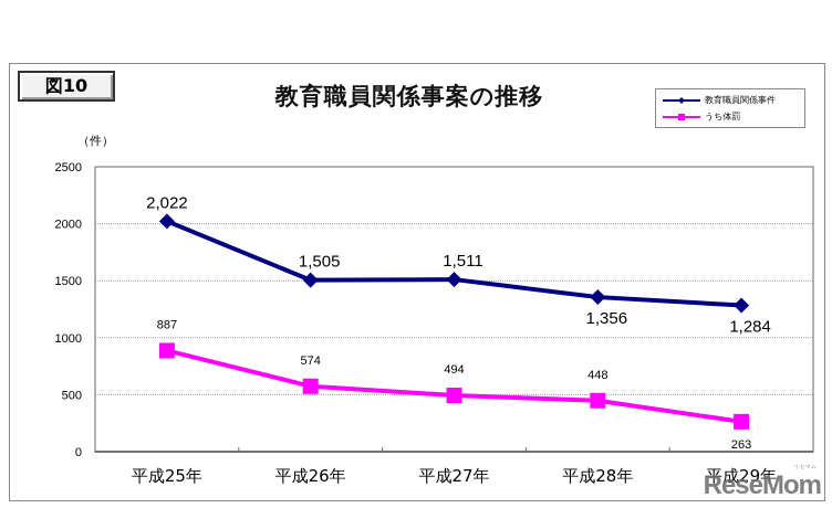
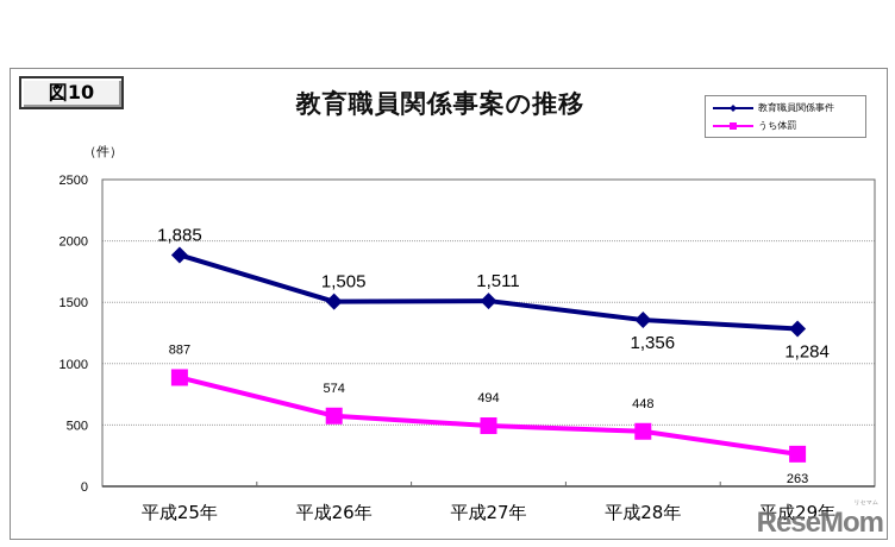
教育職員関係事件/平成25年: 2,022 -> 1,885
